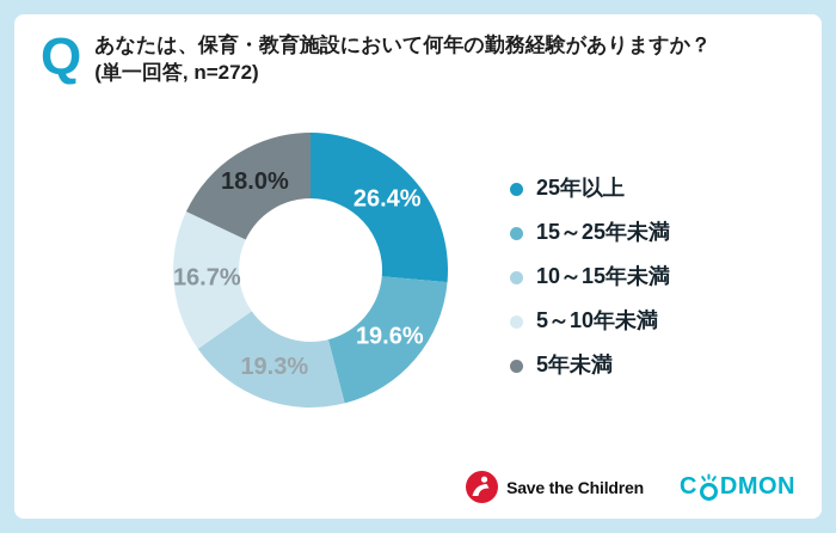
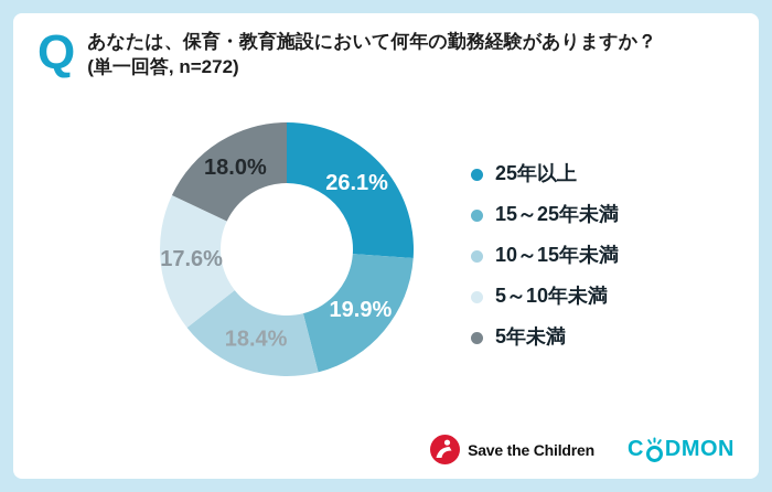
25年以上: 26.4% -> 26.1%
15～25年未満: 19.6% -> 19.9%
10～15年未満: 19.3% -> 18.4%
5～10年未満: 16.7% -> 17.6%
